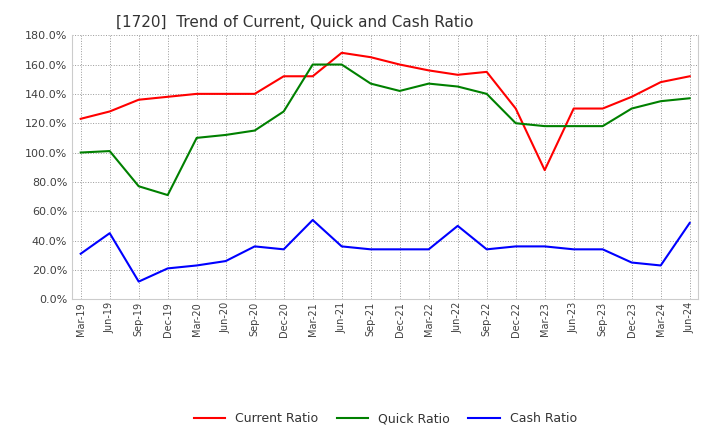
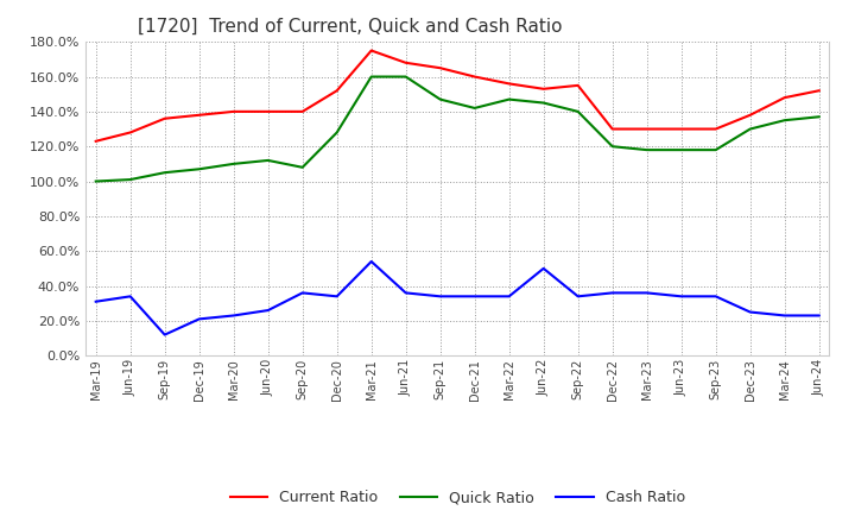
Cash Ratio/Jun-19: 45% -> 34%
Quick Ratio/Sep-19: 77% -> 105%
Quick Ratio/Dec-19: 71% -> 107%
Quick Ratio/Sep-20: 115% -> 108%
Current Ratio/Mar-21: 152% -> 175%
Current Ratio/Mar-23: 88% -> 130%
Cash Ratio/Jun-24: 52% -> 23%
